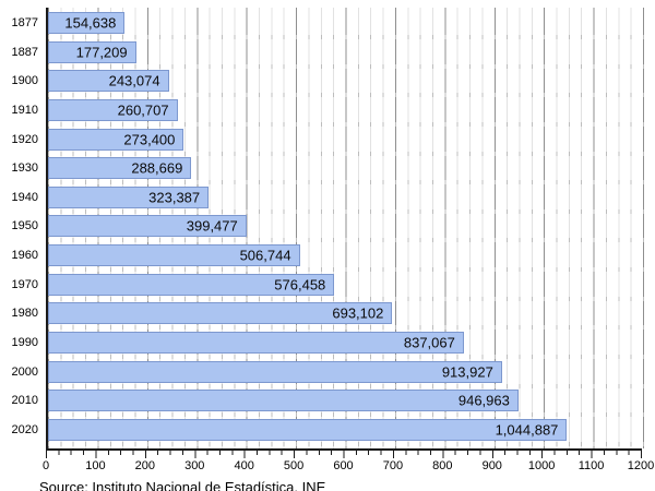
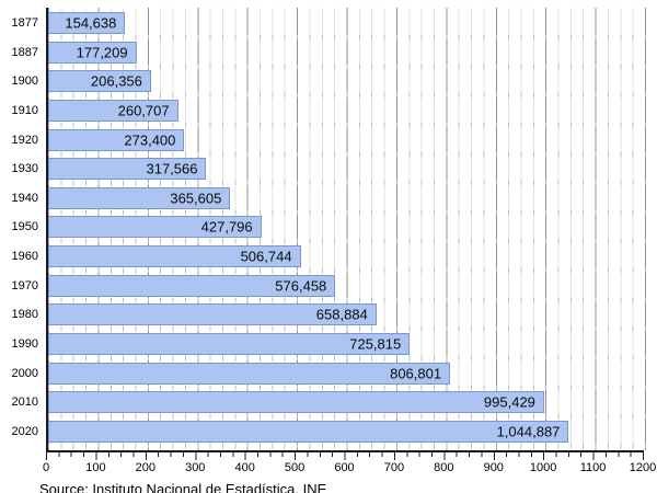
1900: 243,074 -> 206,356
1930: 288,669 -> 317,566
1940: 323,387 -> 365,605
1950: 399,477 -> 427,796
1980: 693,102 -> 658,884
1990: 837,067 -> 725,815
2000: 913,927 -> 806,801
2010: 946,963 -> 995,429
